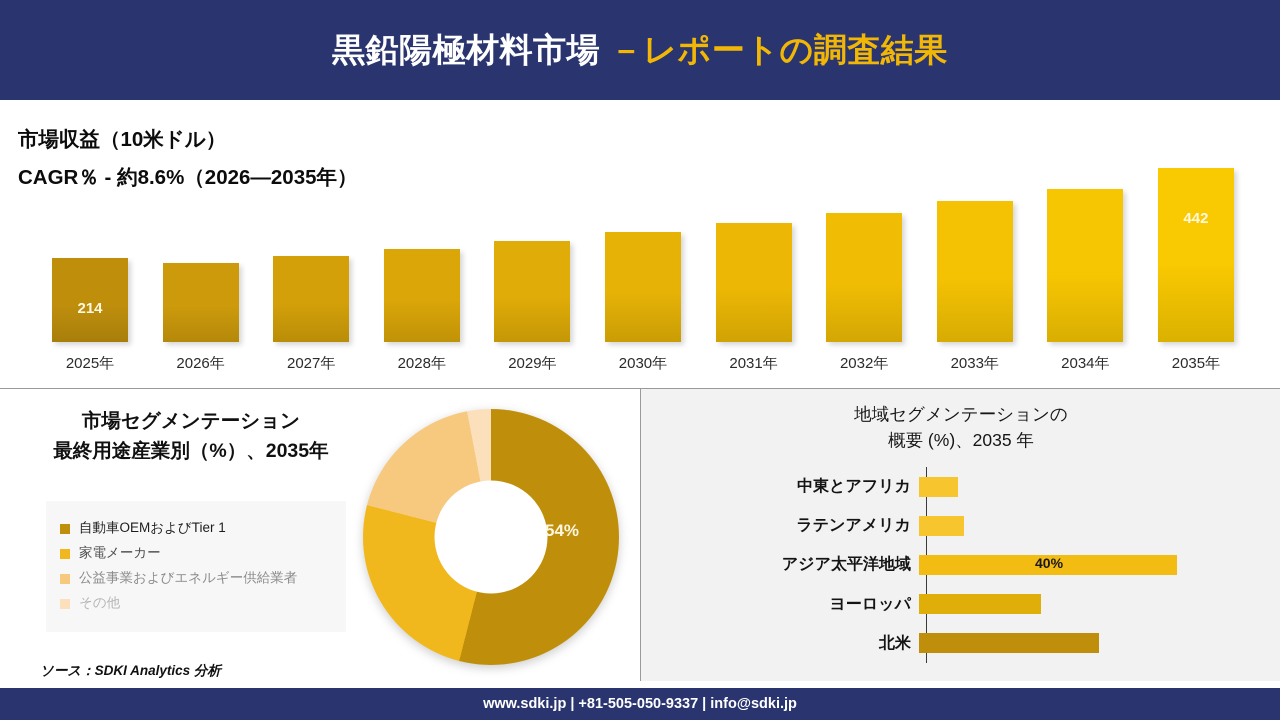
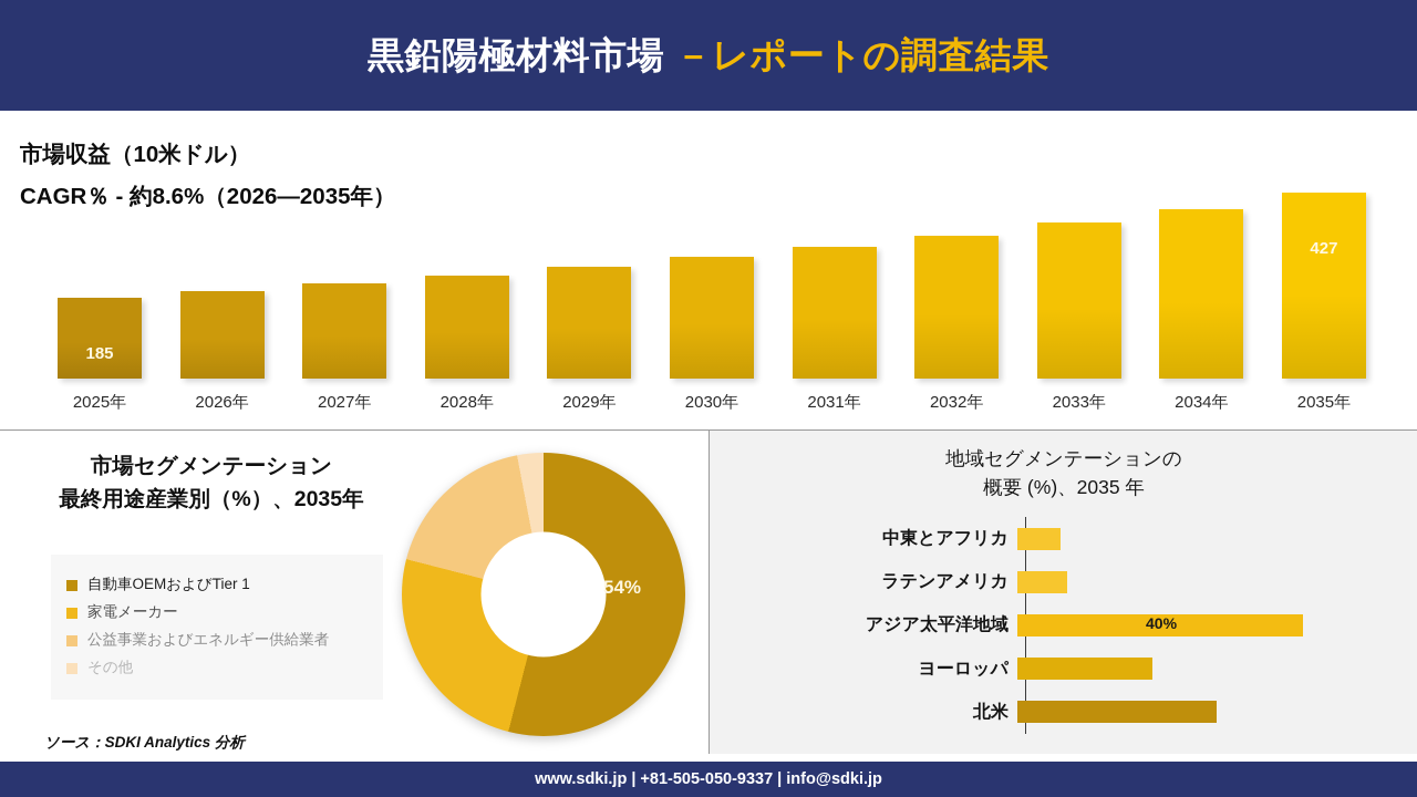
市場収益（10米ドル）/2025年: 214 -> 185
市場収益（10米ドル）/2035年: 442 -> 427
